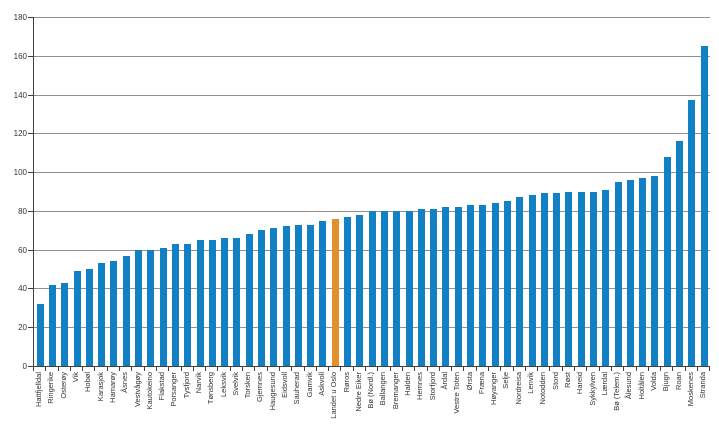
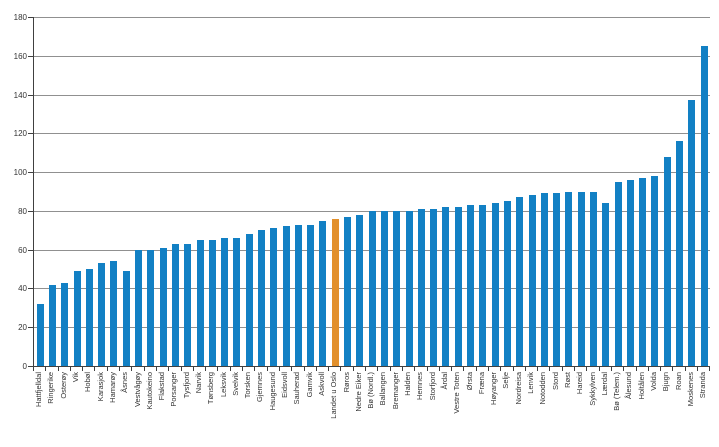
Åsnes: 57 -> 49
Lærdal: 91 -> 84
